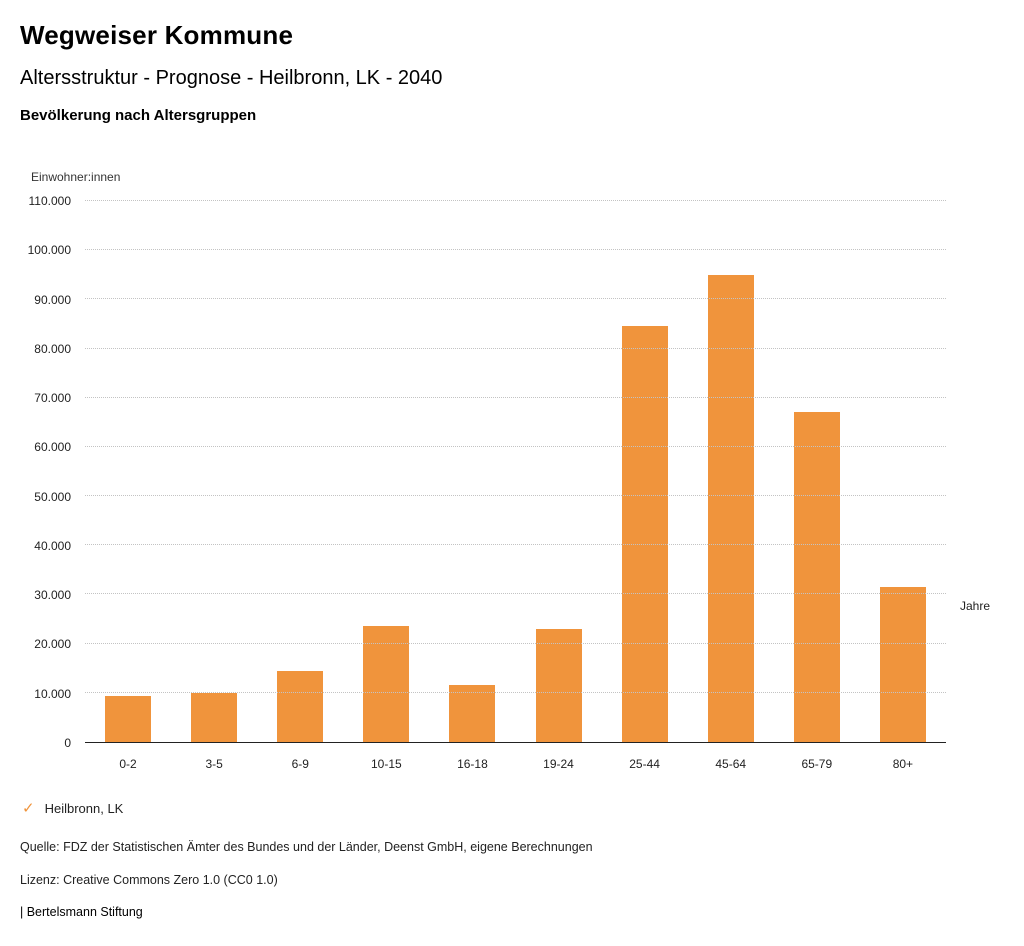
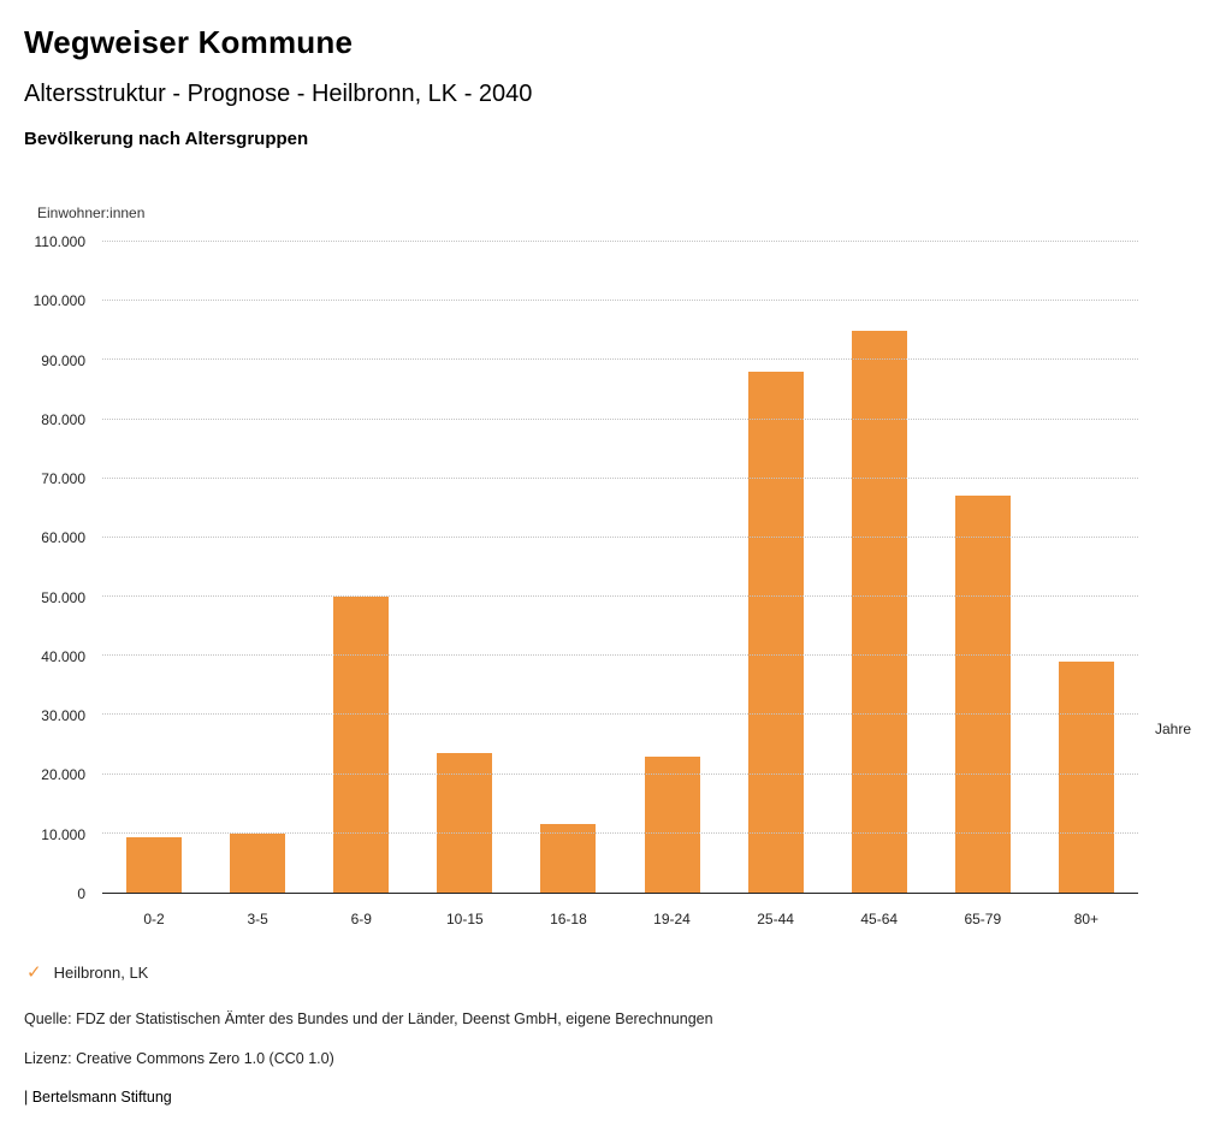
6-9: 14000 -> 50000
25-44: 84000 -> 88000
80+: 32000 -> 39000
